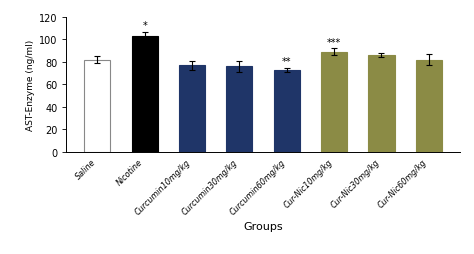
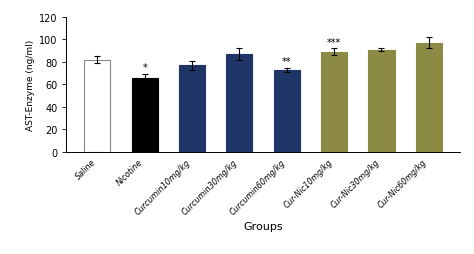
Nicotine: 103 -> 66
Curcumin30mg/kg: 76 -> 87
Cur-Nic30mg/kg: 86 -> 91
Cur-Nic60mg/kg: 82 -> 97
